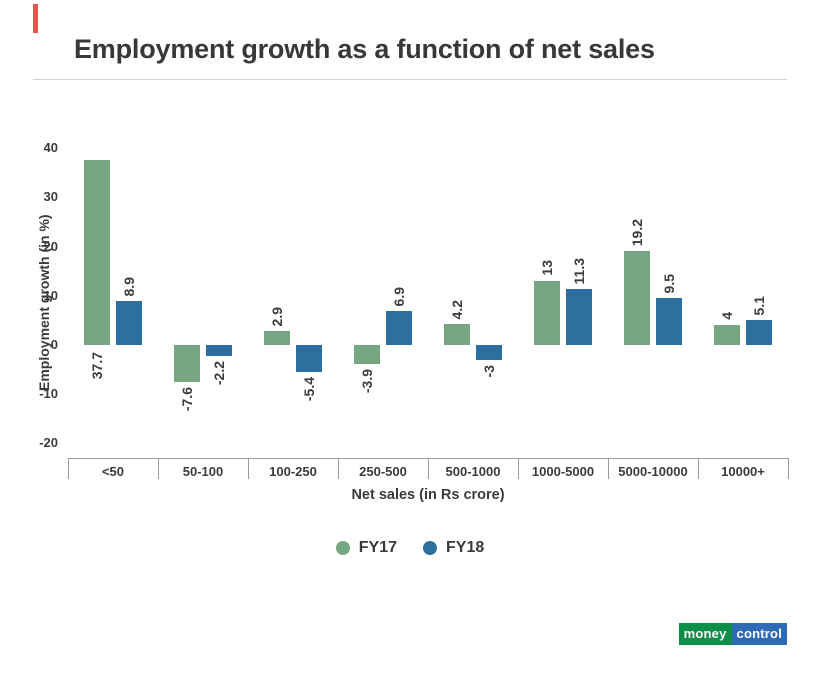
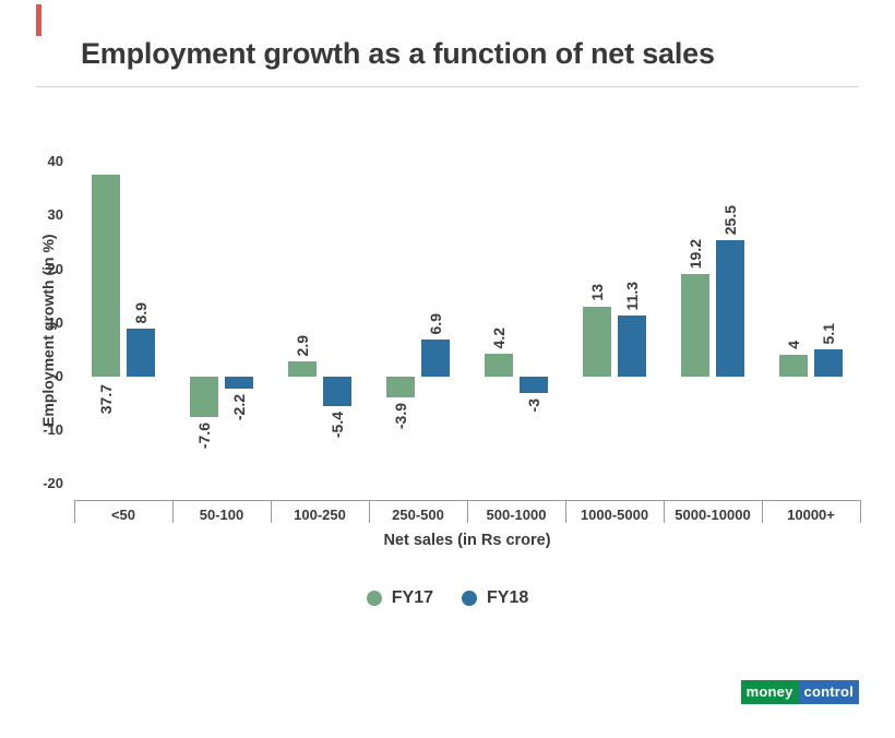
FY18/5000-10000: 9.5 -> 25.5
